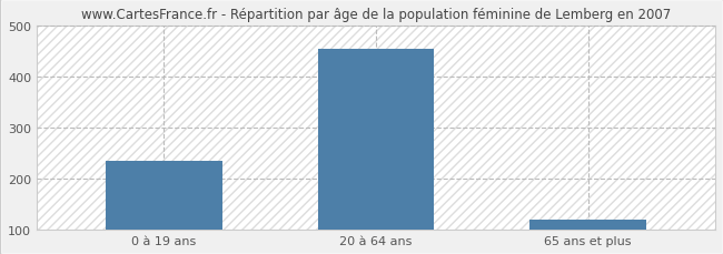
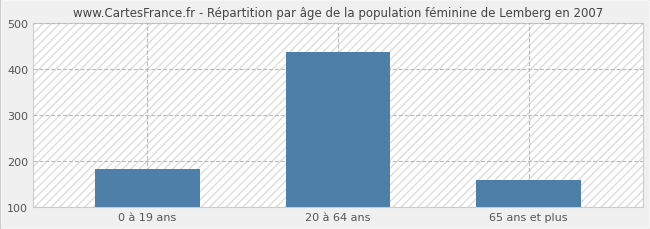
0 à 19 ans: 235 -> 183
20 à 64 ans: 455 -> 436
65 ans et plus: 120 -> 160
